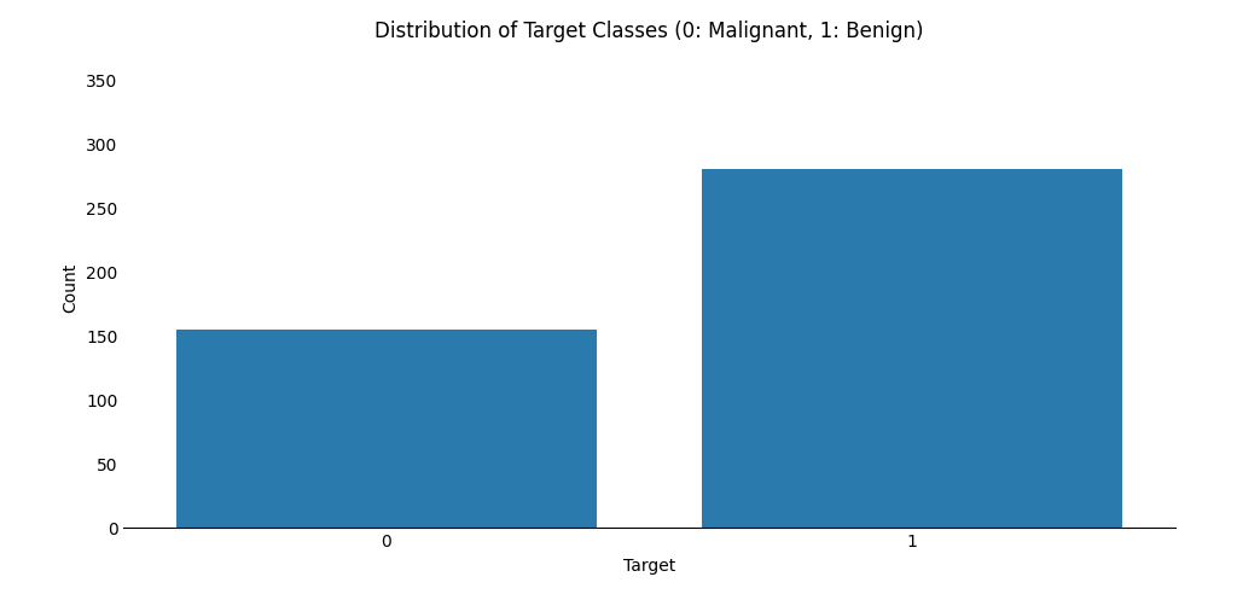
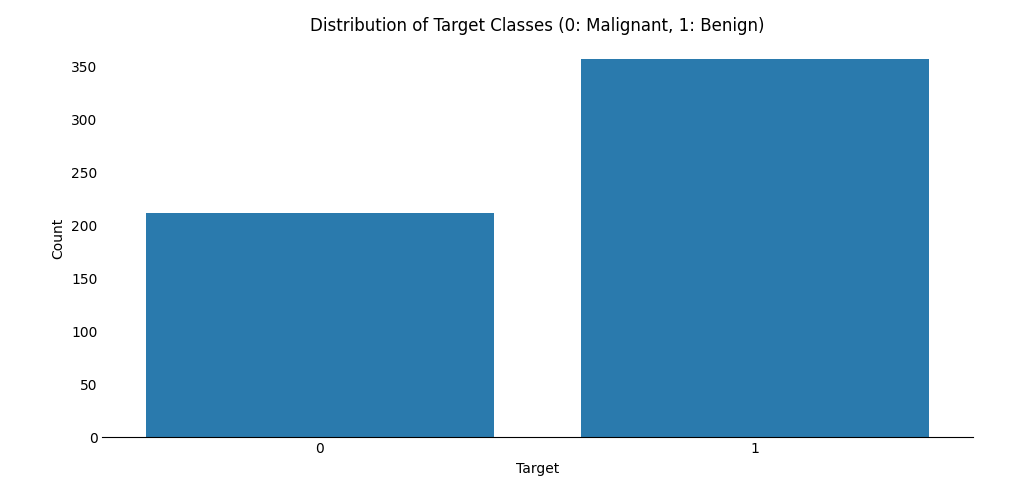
0: 155 -> 212
1: 280 -> 357
